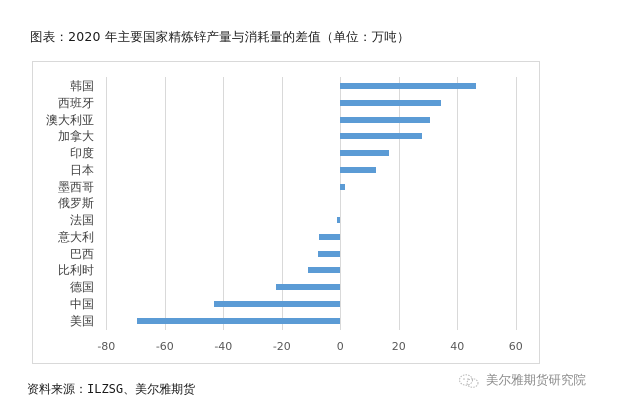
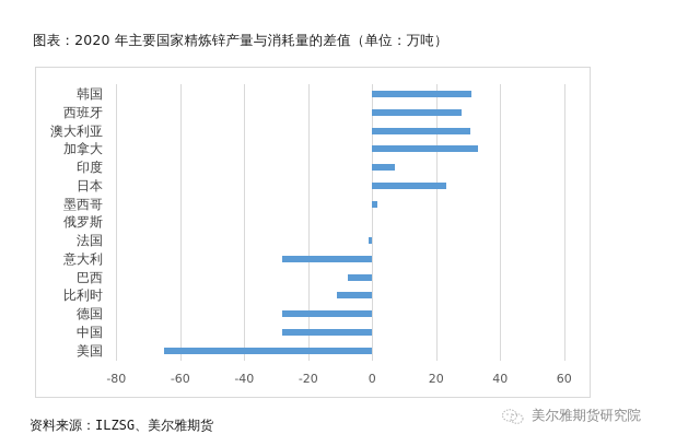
韩国: 46 -> 31
西班牙: 34 -> 28
加拿大: 28 -> 33
印度: 17 -> 7
日本: 12 -> 23
意大利: -7 -> -28
德国: -22 -> -28
中国: -43 -> -28
美国: -69 -> -65
